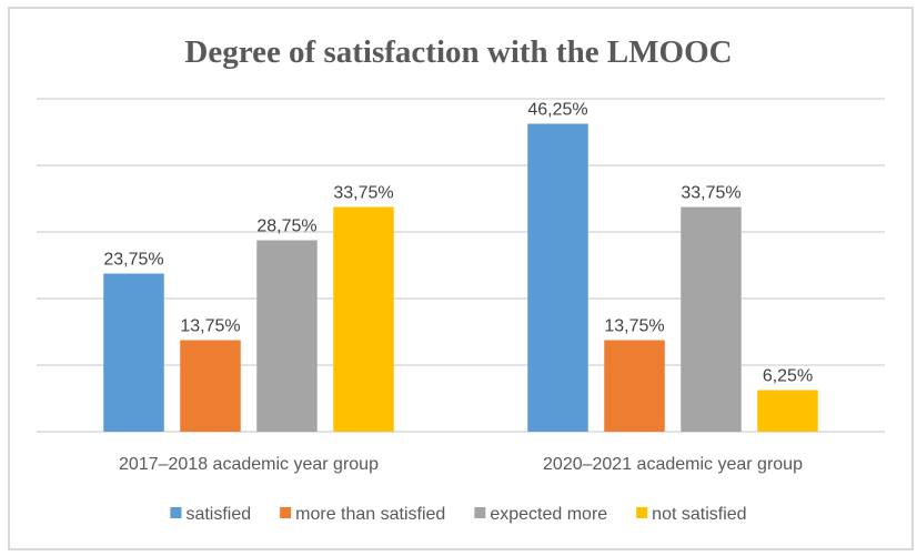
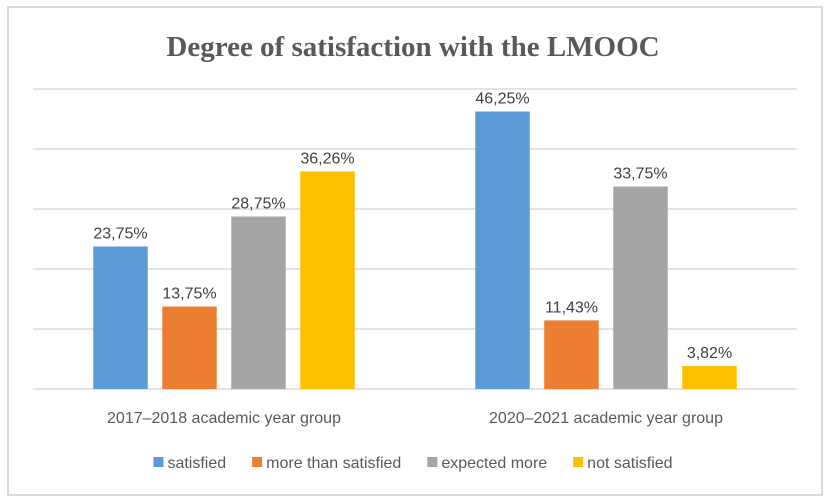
not satisfied/2017–2018 academic year group: 33,75% -> 36,26%
more than satisfied/2020–2021 academic year group: 13,75% -> 11,43%
not satisfied/2020–2021 academic year group: 6,25% -> 3,82%
